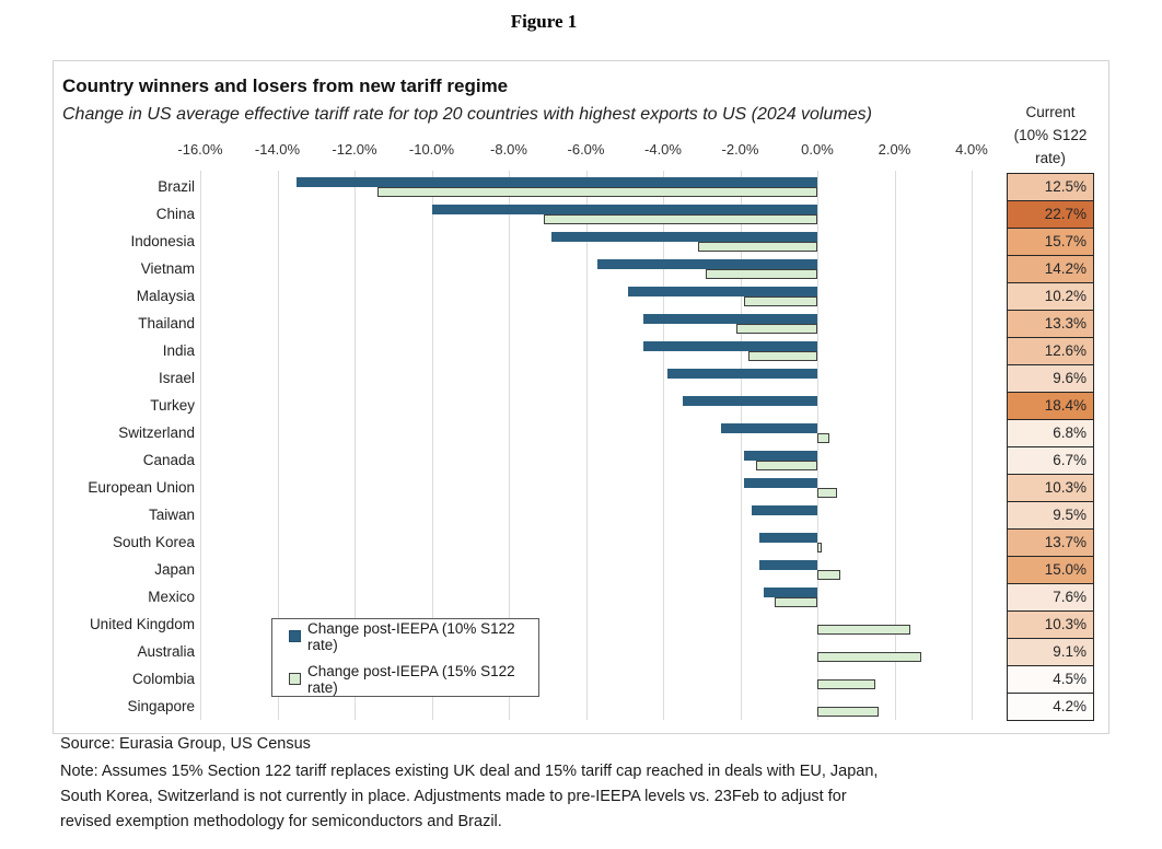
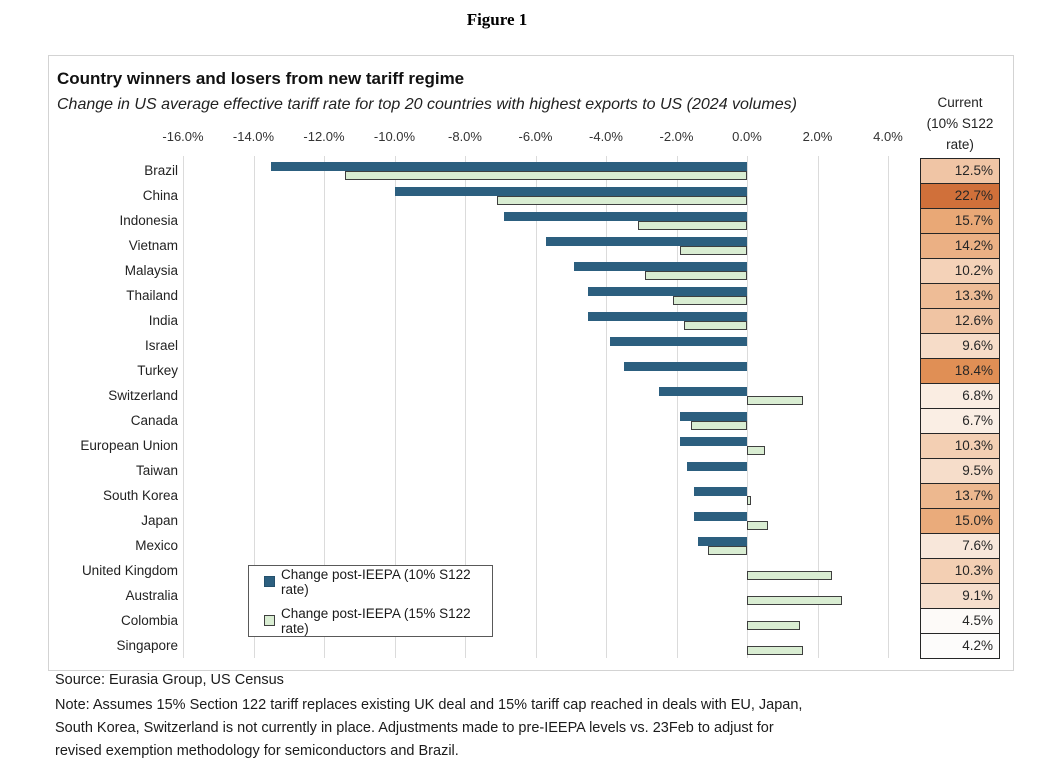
Change post-IEEPA (15% S122 rate)/Vietnam: -2.9% -> -1.9%
Change post-IEEPA (15% S122 rate)/Malaysia: -1.9% -> -2.9%
Change post-IEEPA (15% S122 rate)/Switzerland: 0.3% -> 1.6%
